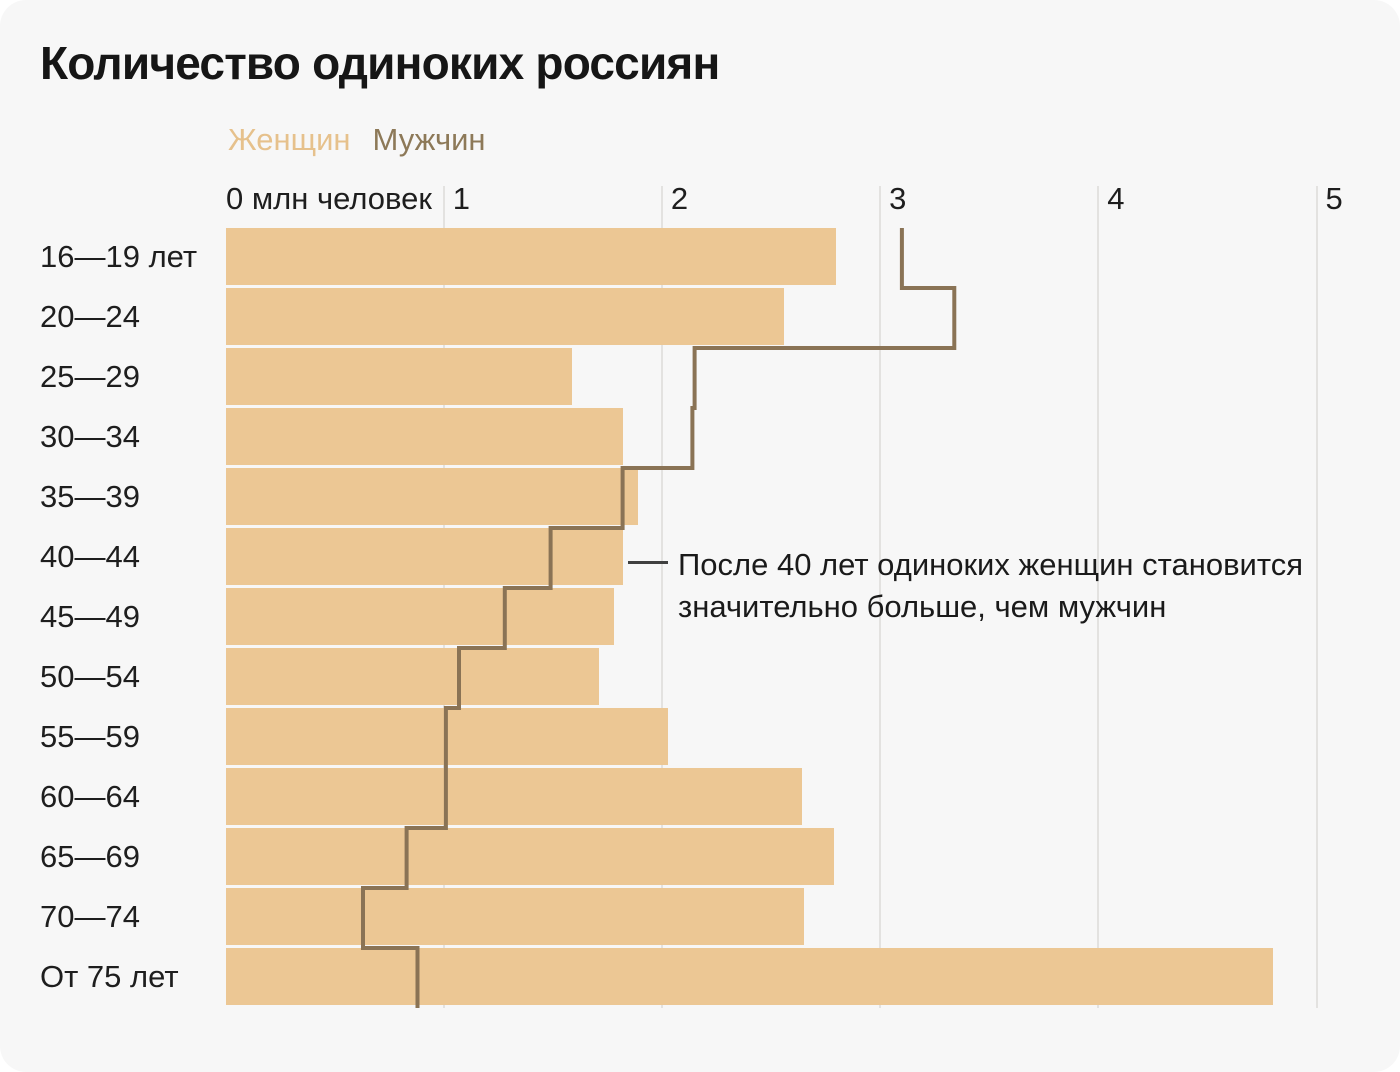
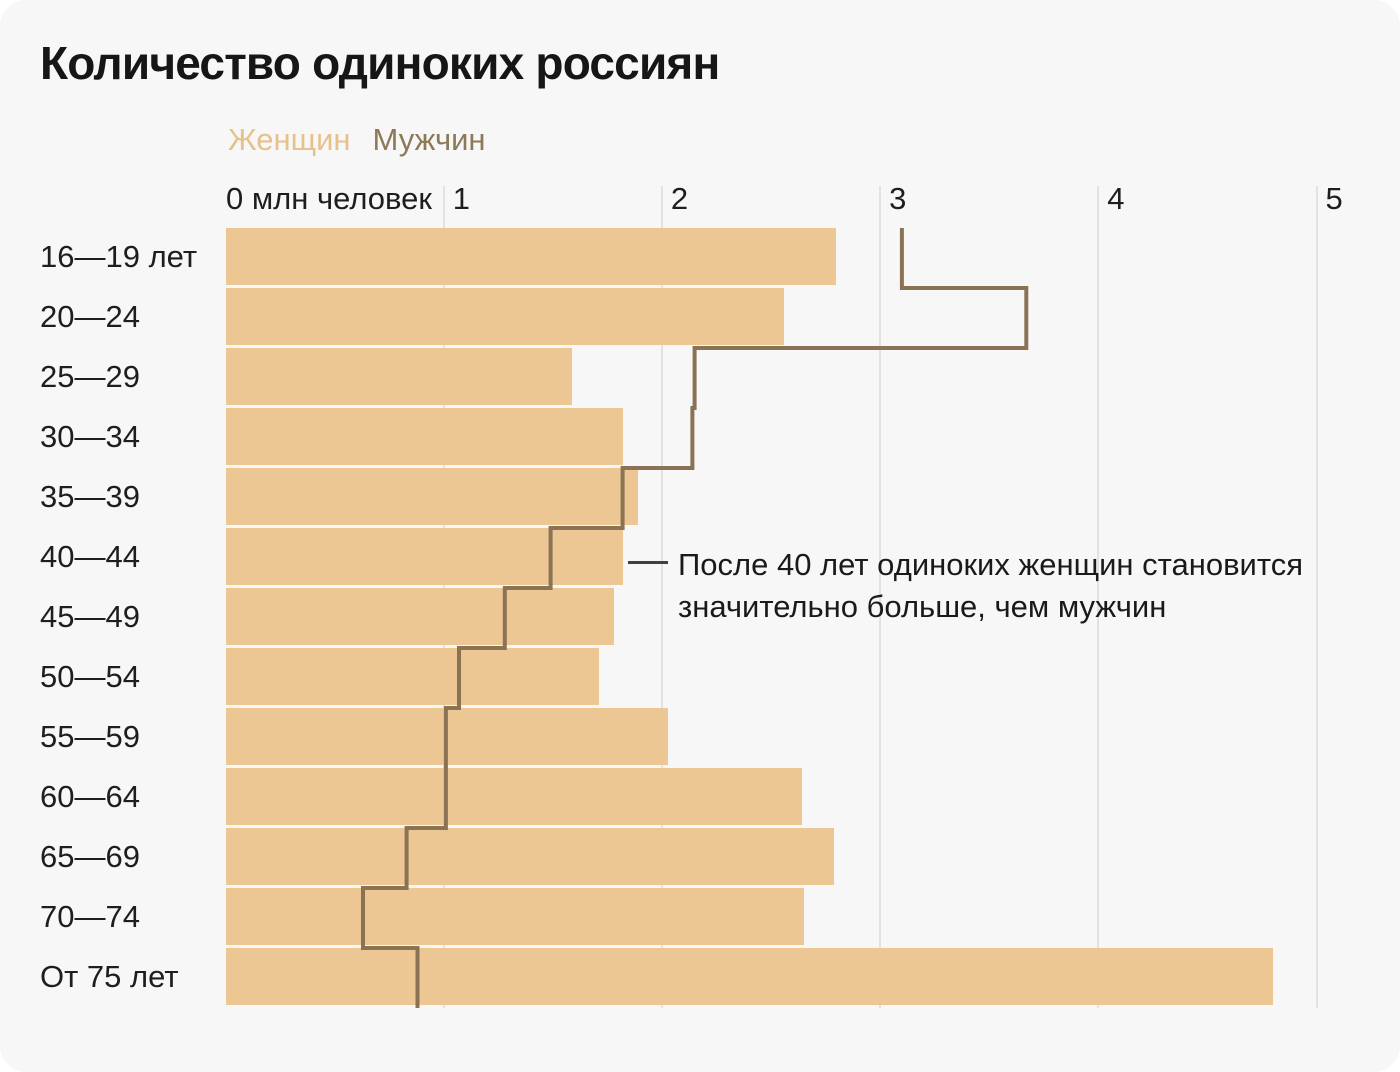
Мужчин/20—24: 3.34 -> 3.67
